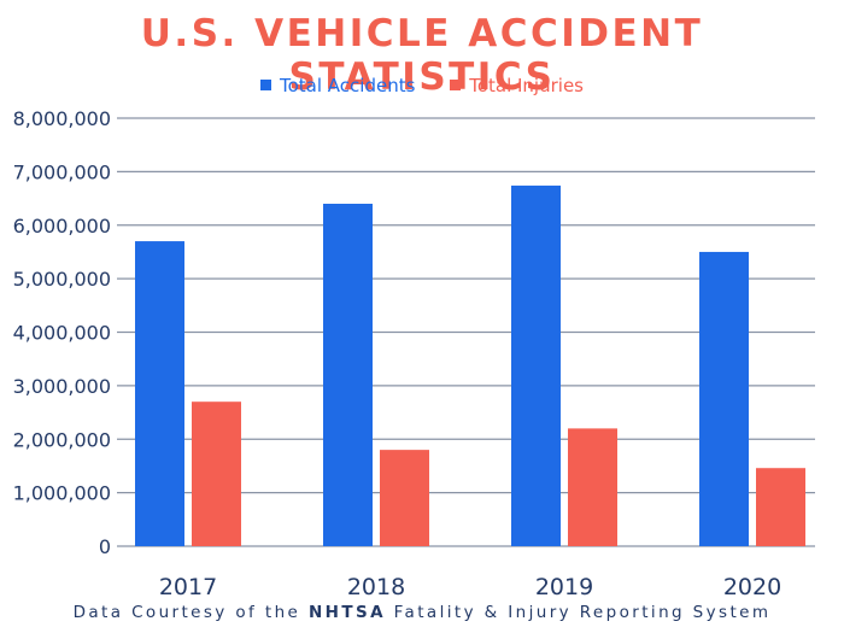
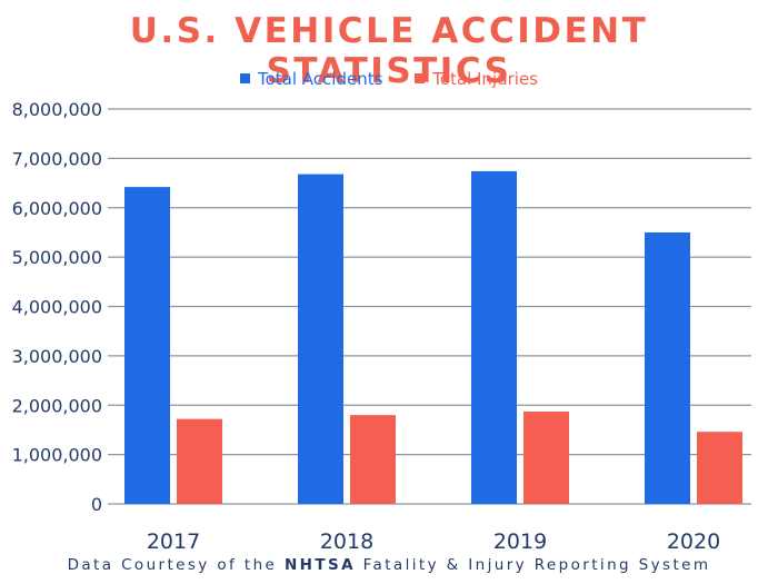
Total Accidents/2017: 5700000 -> 6400000
Total Injuries/2017: 2700000 -> 1700000
Total Accidents/2018: 6400000 -> 6700000
Total Injuries/2019: 2200000 -> 1900000
